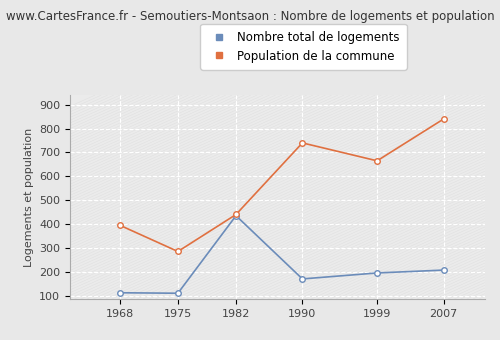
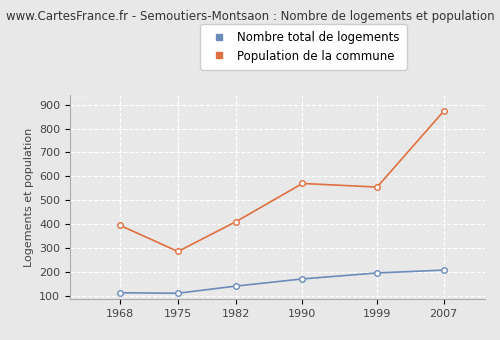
Nombre total de logements/1982: 435 -> 140
Population de la commune/1982: 440 -> 410
Population de la commune/1990: 740 -> 570
Population de la commune/1999: 665 -> 555
Population de la commune/2007: 840 -> 872
